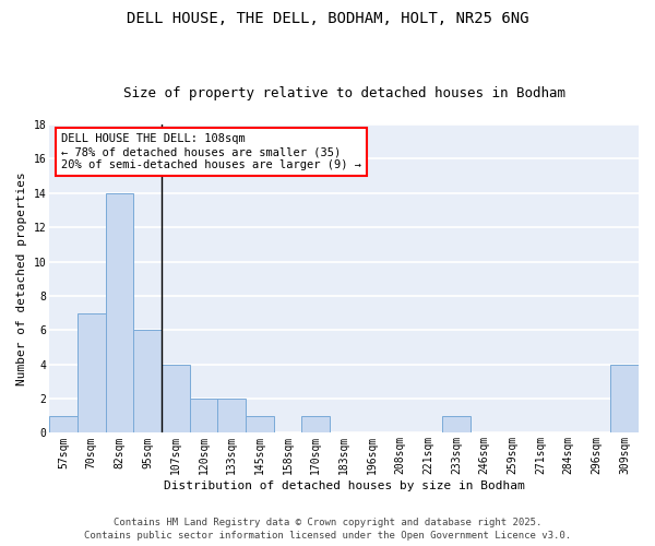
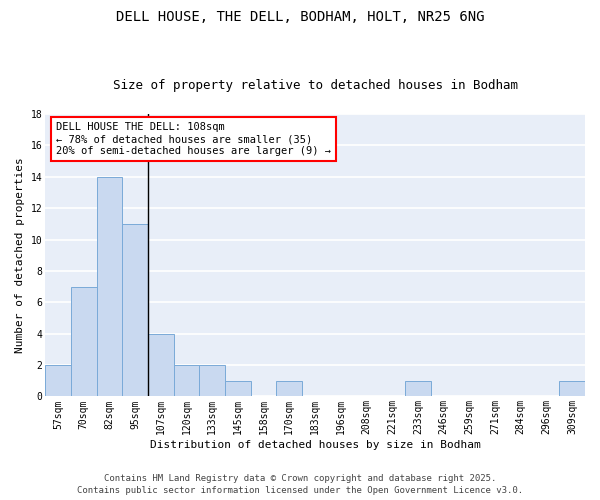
57sqm: 1 -> 2
95sqm: 6 -> 11
309sqm: 4 -> 1
